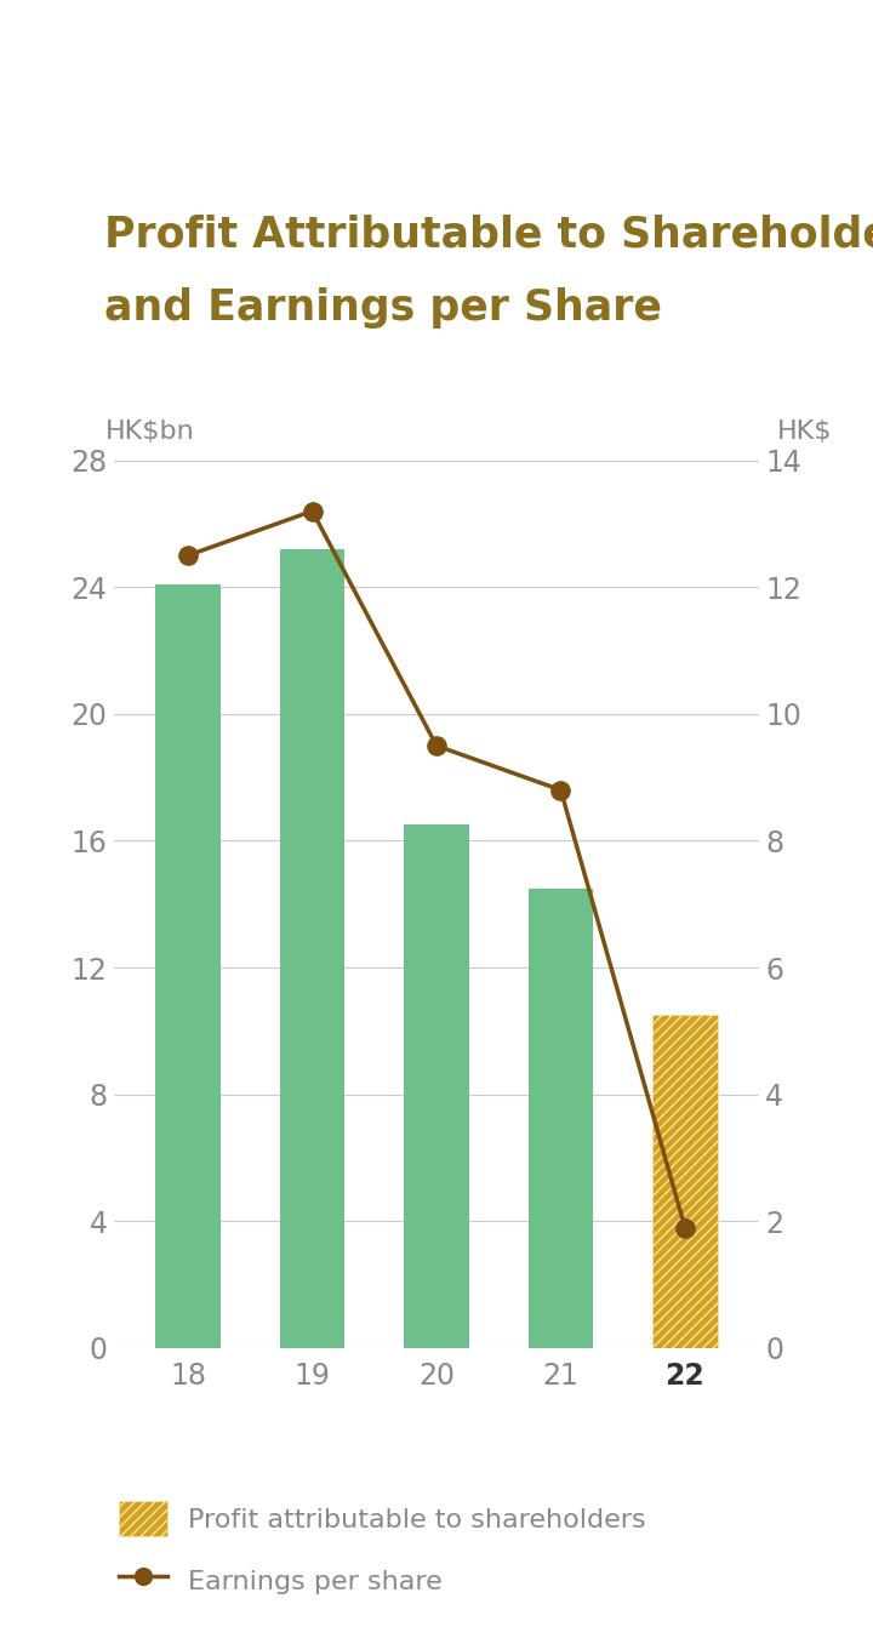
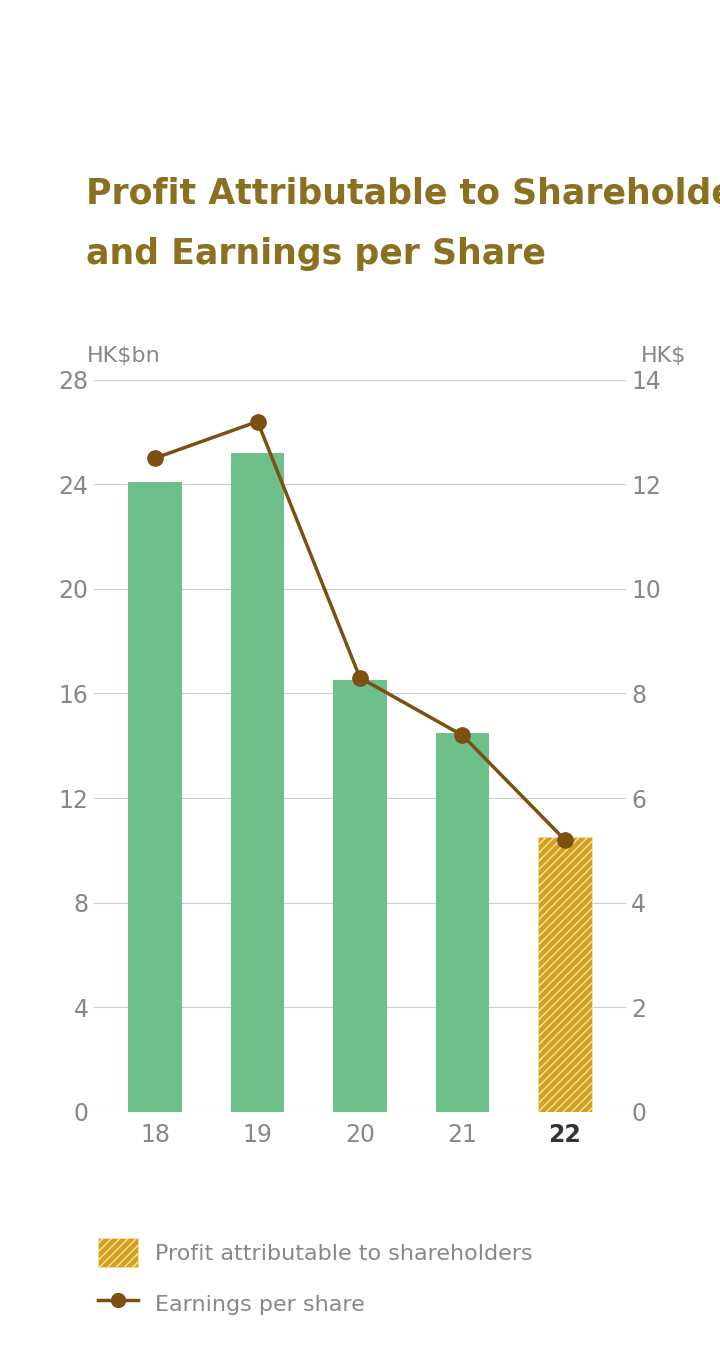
Earnings per share/20: 9.5 -> 8.3
Earnings per share/21: 8.8 -> 7.2
Earnings per share/22: 1.9 -> 5.2
